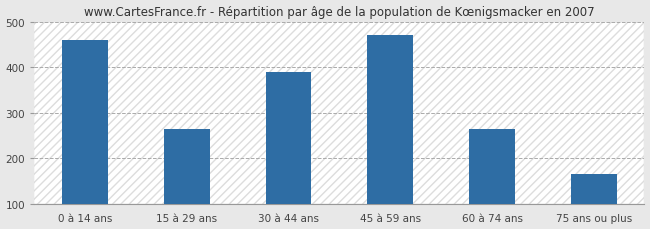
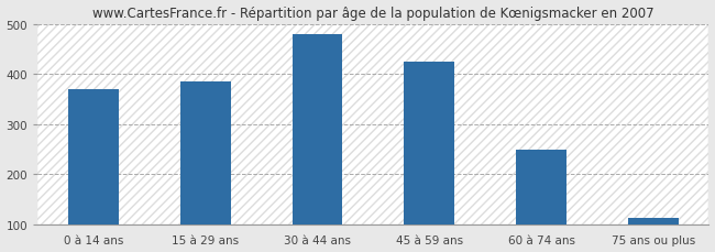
0 à 14 ans: 460 -> 370
15 à 29 ans: 265 -> 385
30 à 44 ans: 390 -> 480
45 à 59 ans: 470 -> 425
60 à 74 ans: 265 -> 248
75 ans ou plus: 165 -> 113
